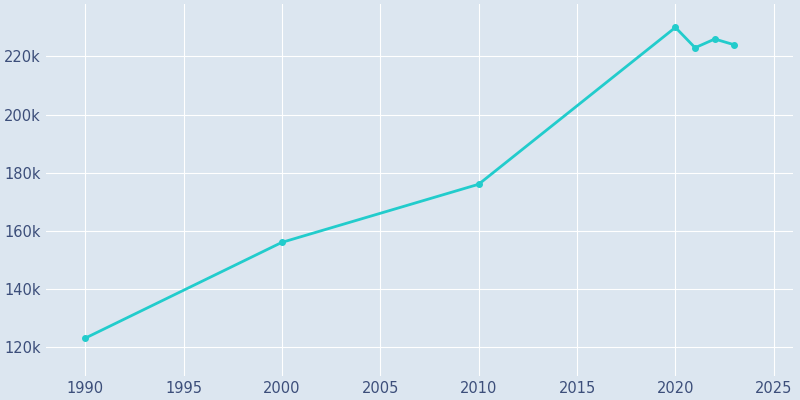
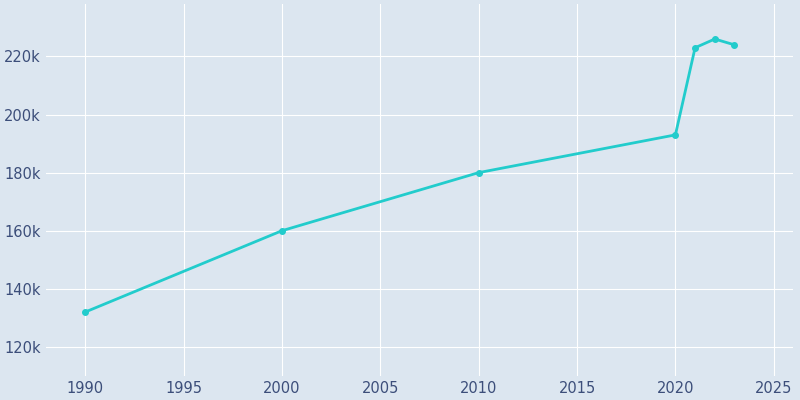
1990: 123k -> 132k
2000: 156k -> 160k
2010: 176k -> 180k
2020: 230k -> 193k
